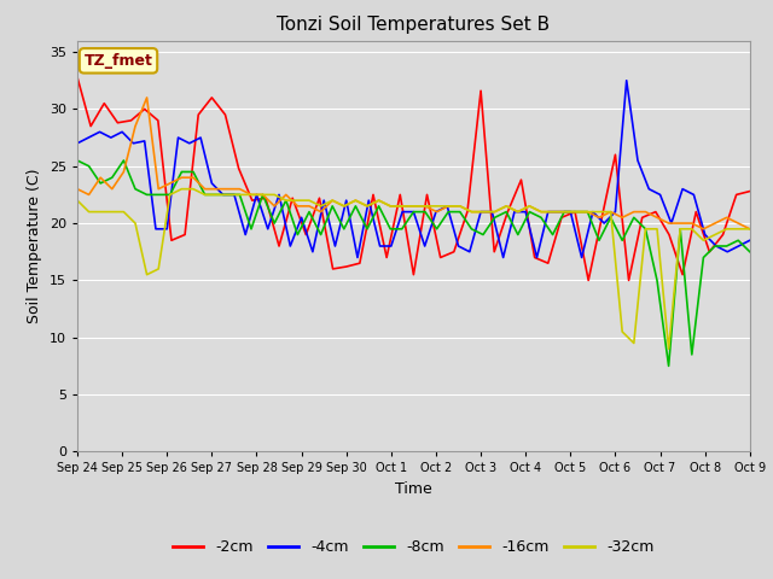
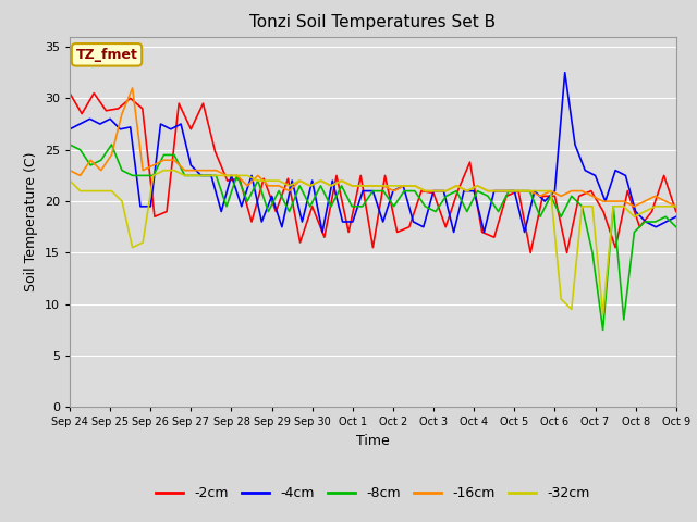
-2cm/Sep 24: 32.8 -> 30.5
-2cm/Sep 27: 31.0 -> 27.0
-2cm/Sep 30: 16.2 -> 19.5
-2cm/Oct 3: 31.6 -> 20.8
-2cm/Oct 6: 26.0 -> 20.5
-2cm/Oct 9: 22.8 -> 19.0
